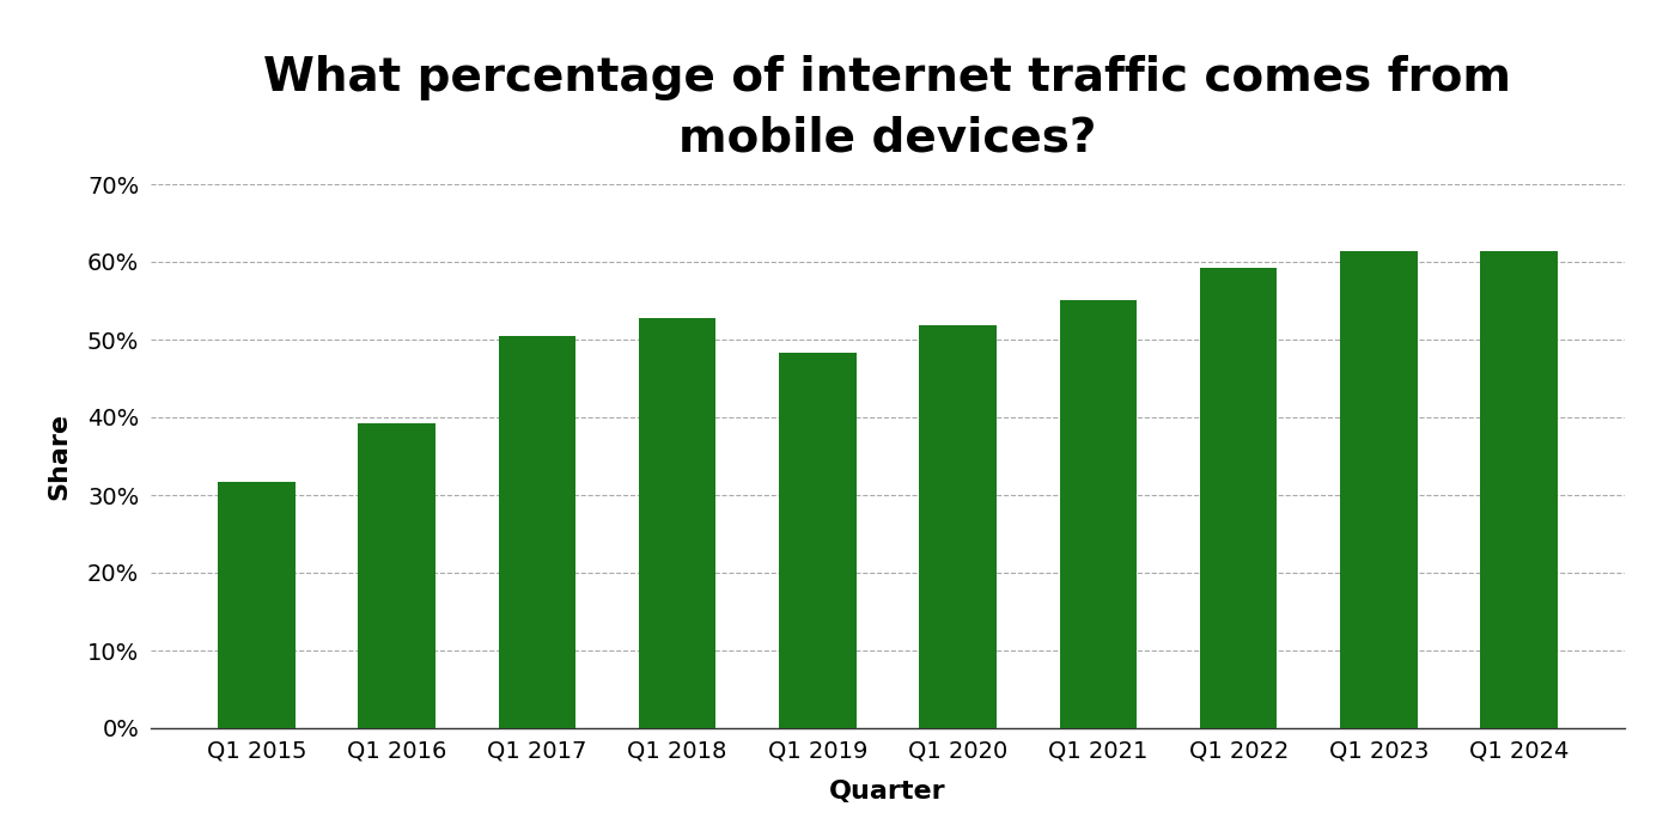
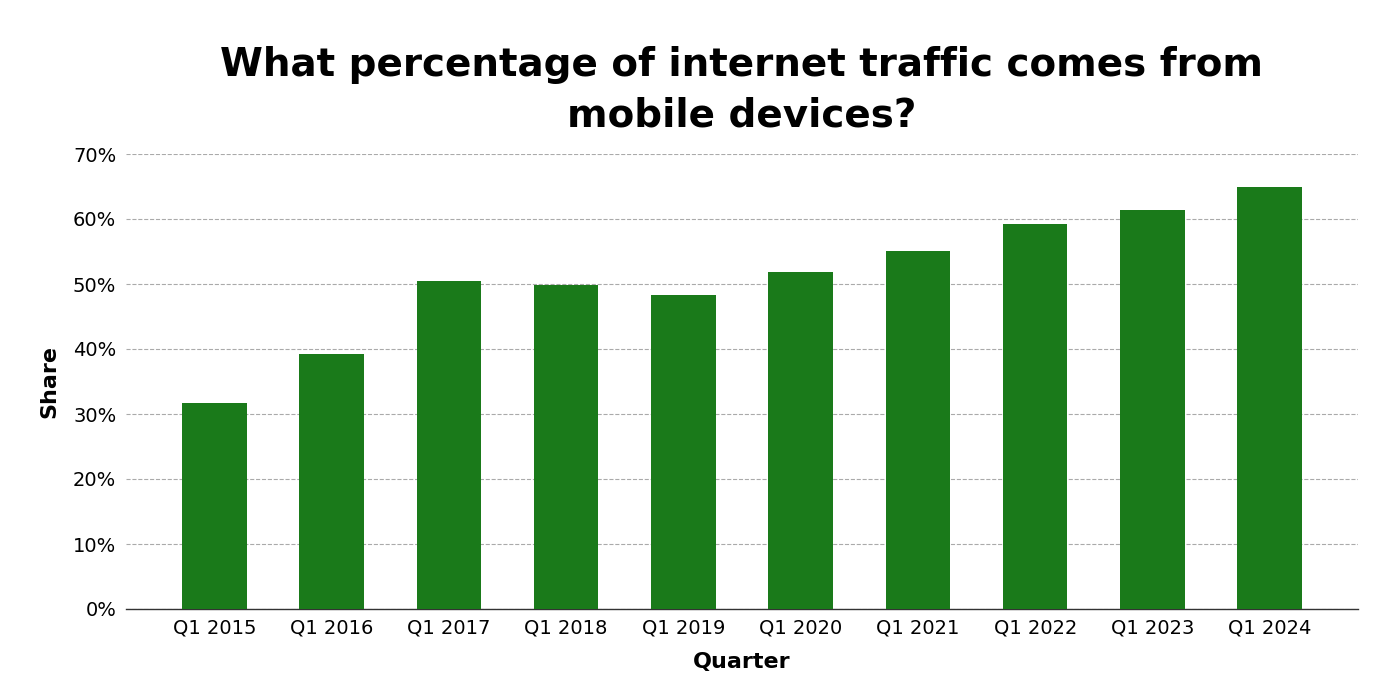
Q1 2018: 52.7% -> 49.8%
Q1 2024: 61.4% -> 65.0%
